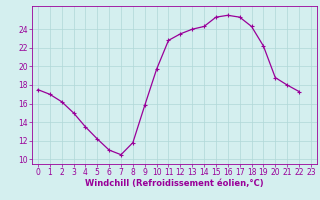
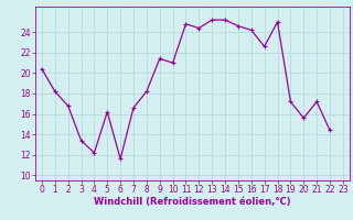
0: 17.5 -> 20.4
1: 17.0 -> 18.2
2: 16.2 -> 16.8
3: 15.0 -> 13.4
4: 13.5 -> 12.2
5: 12.2 -> 16.2
6: 11.0 -> 11.6
7: 10.5 -> 16.6
8: 11.8 -> 18.2
9: 15.8 -> 21.4
10: 19.7 -> 21.0
11: 22.8 -> 24.8
12: 23.5 -> 24.4
13: 24.0 -> 25.2
14: 24.3 -> 25.2
15: 25.3 -> 24.6
16: 25.5 -> 24.2
17: 25.3 -> 22.6
18: 24.3 -> 25.0
19: 22.2 -> 17.2
20: 18.8 -> 15.6
21: 18.0 -> 17.2
22: 17.3 -> 14.4
